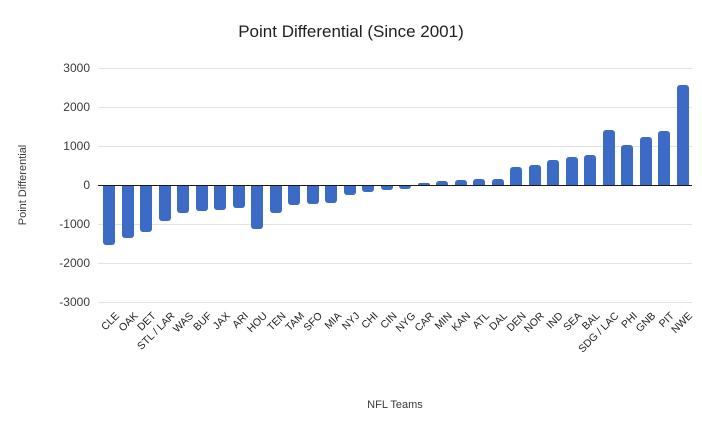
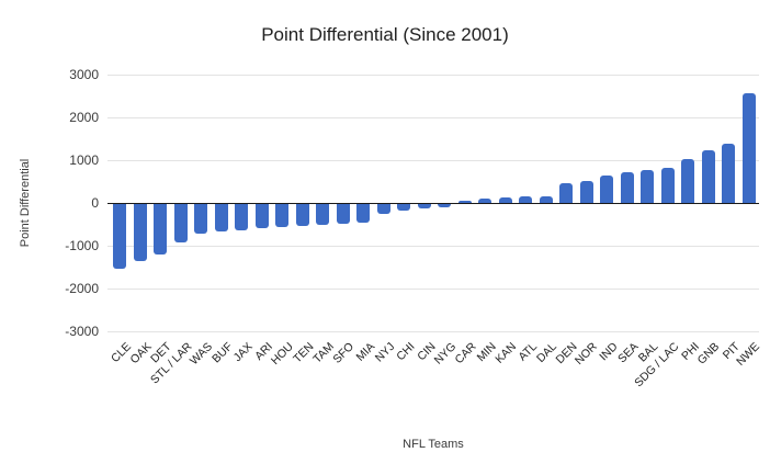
HOU: -1100 -> -500
TEN: -700 -> -500
SDG / LAC: 1400 -> 800
